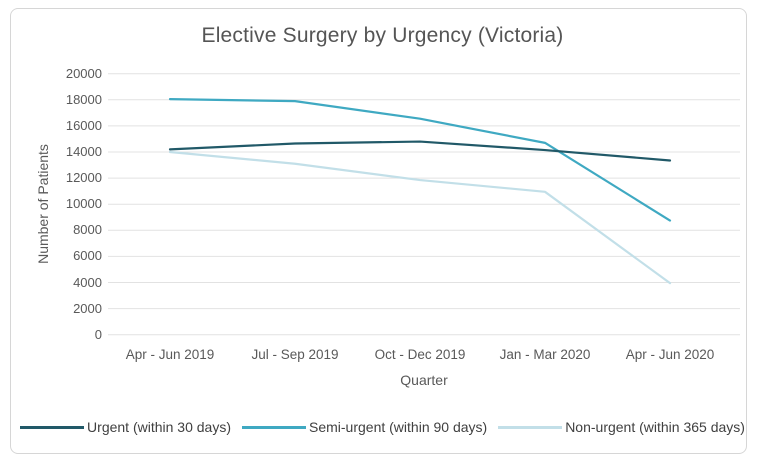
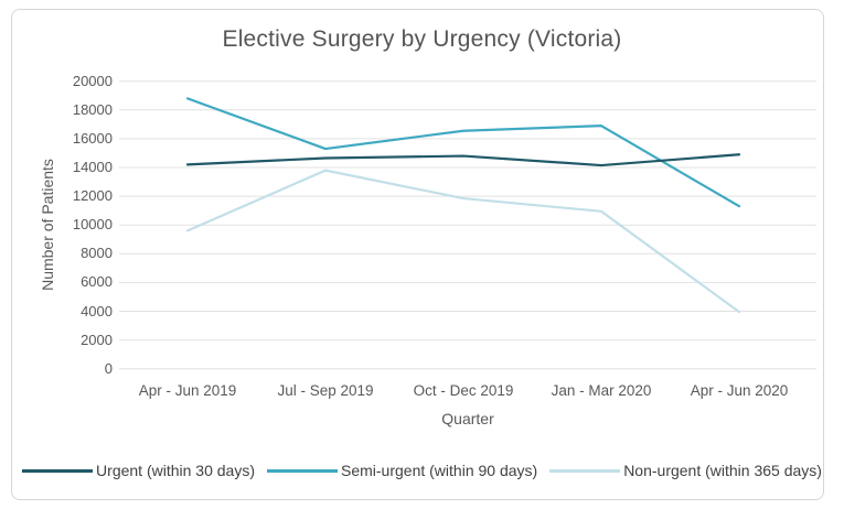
Semi-urgent (within 90 days)/Apr - Jun 2019: 18000 -> 18800
Non-urgent (within 365 days)/Apr - Jun 2019: 14000 -> 9600
Semi-urgent (within 90 days)/Jul - Sep 2019: 17900 -> 15300
Non-urgent (within 365 days)/Jul - Sep 2019: 13100 -> 13800
Semi-urgent (within 90 days)/Jan - Mar 2020: 14700 -> 16900
Urgent (within 30 days)/Apr - Jun 2020: 13400 -> 14900
Semi-urgent (within 90 days)/Apr - Jun 2020: 8800 -> 11300
